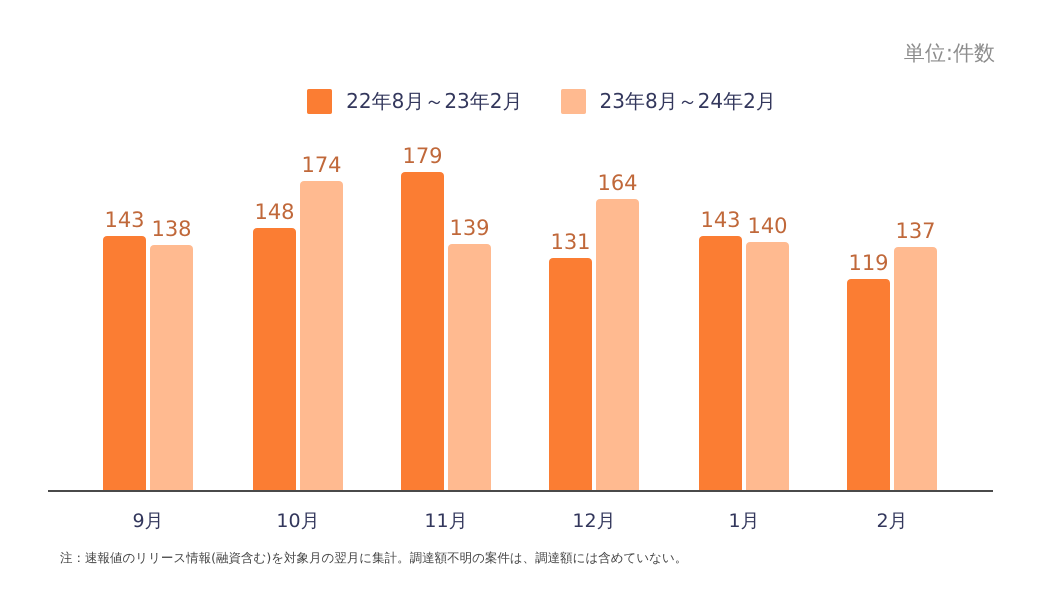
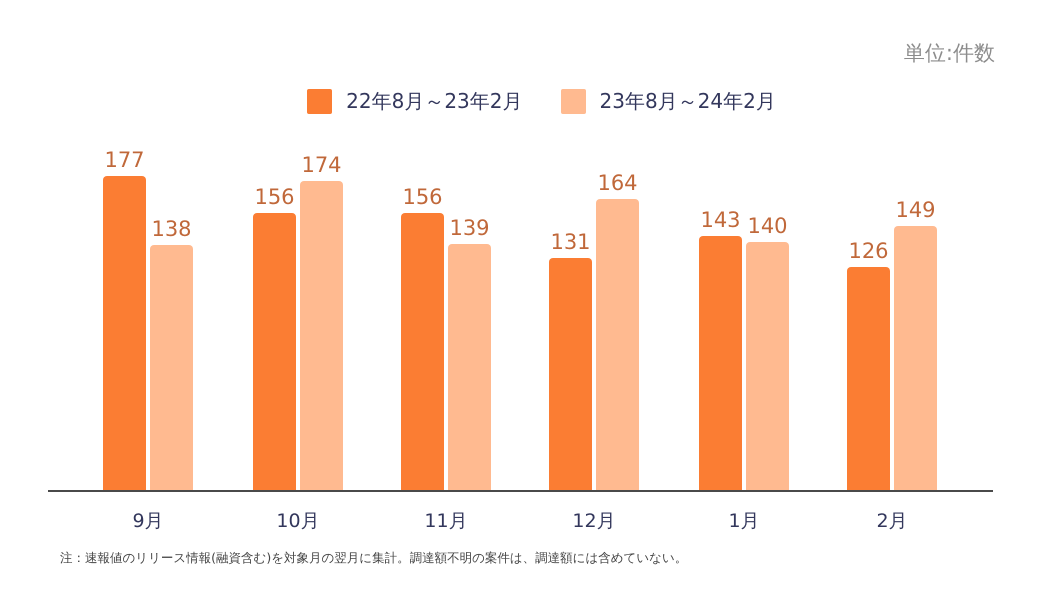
22年8月～23年2月/9月: 143 -> 177
22年8月～23年2月/10月: 148 -> 156
22年8月～23年2月/11月: 179 -> 156
22年8月～23年2月/2月: 119 -> 126
23年8月～24年2月/2月: 137 -> 149
